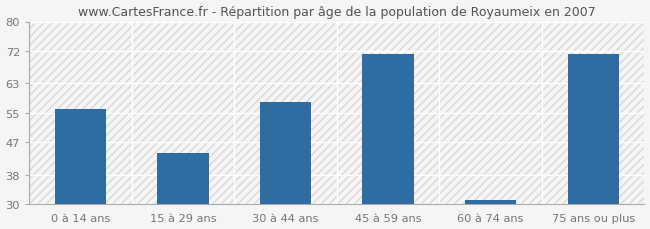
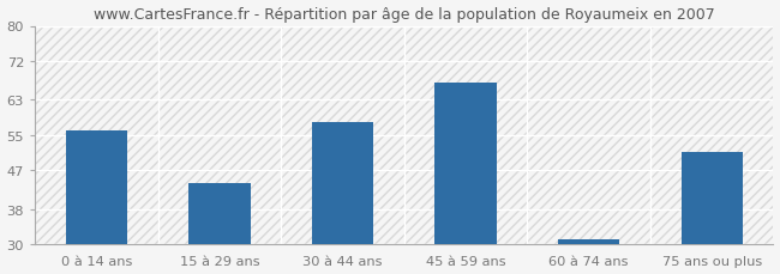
45 à 59 ans: 71 -> 67
75 ans ou plus: 71 -> 51
